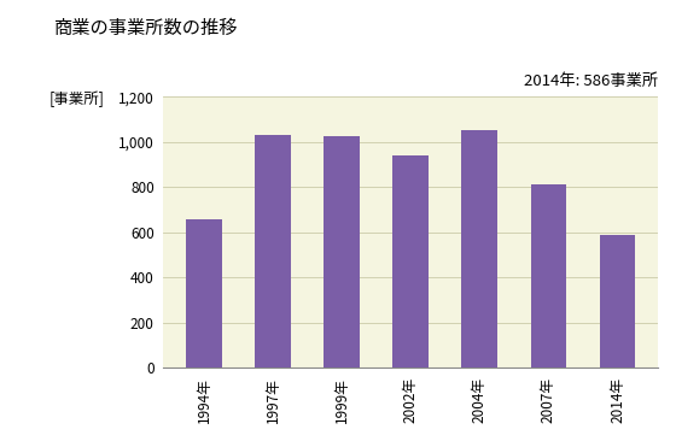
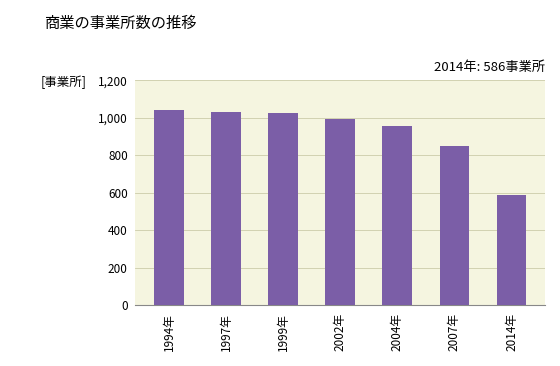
1994年: 660 -> 1,040
2002年: 940 -> 1,000
2004年: 1,050 -> 960
2007年: 810 -> 850
